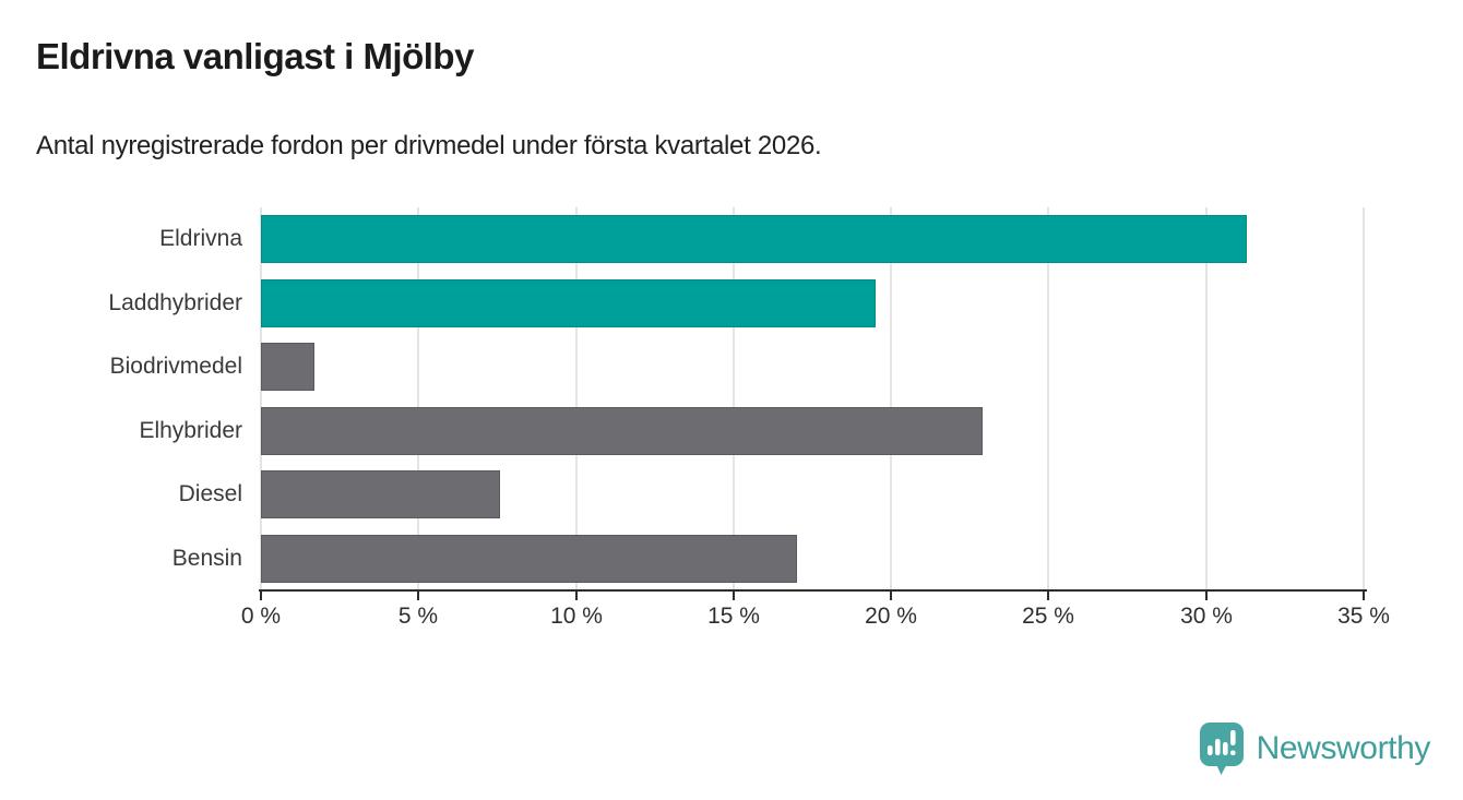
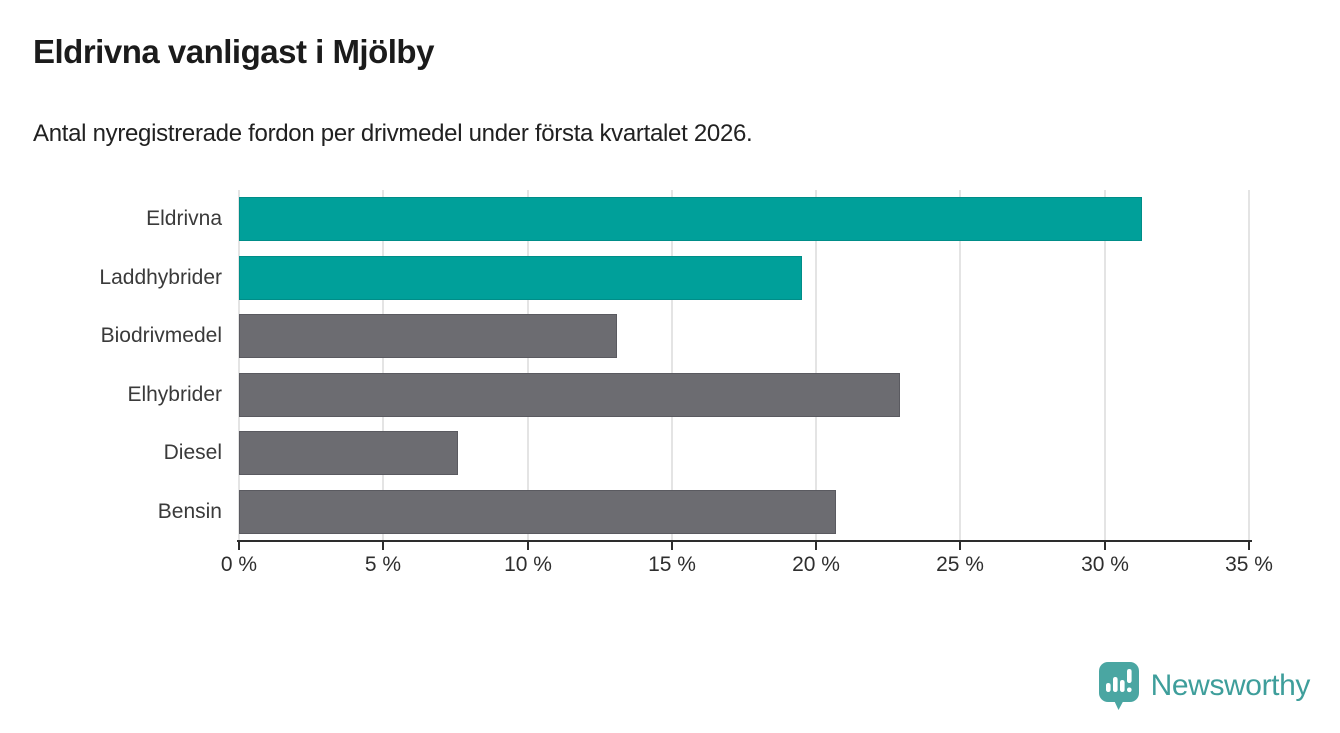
Biodrivmedel: 1.7% -> 13.1%
Bensin: 17.0% -> 20.7%
